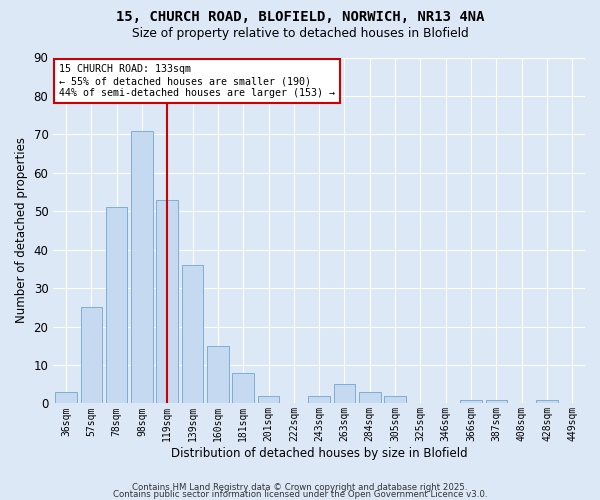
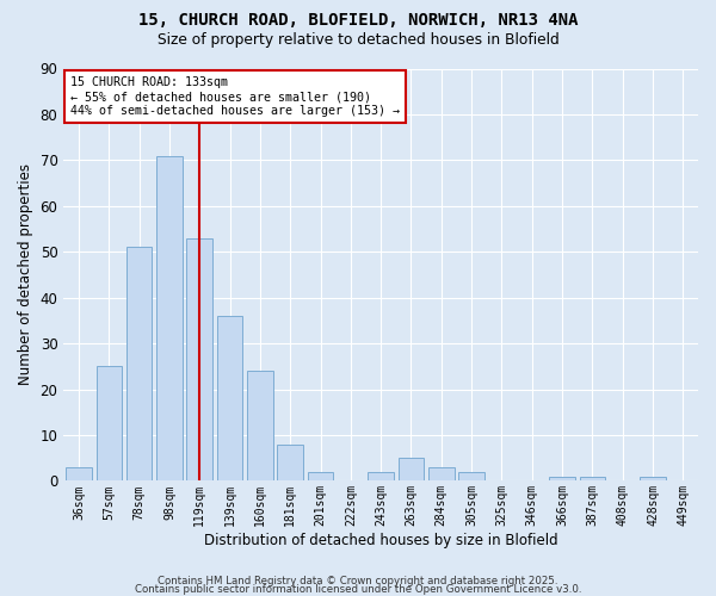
160sqm: 15 -> 24
